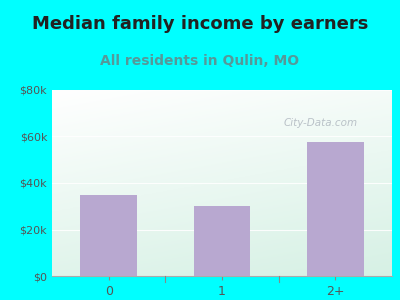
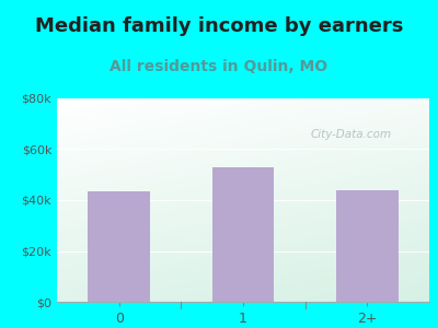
0: $35.0k -> $43.5k
1: $30.0k -> $53.0k
2+: $57.5k -> $44.0k
